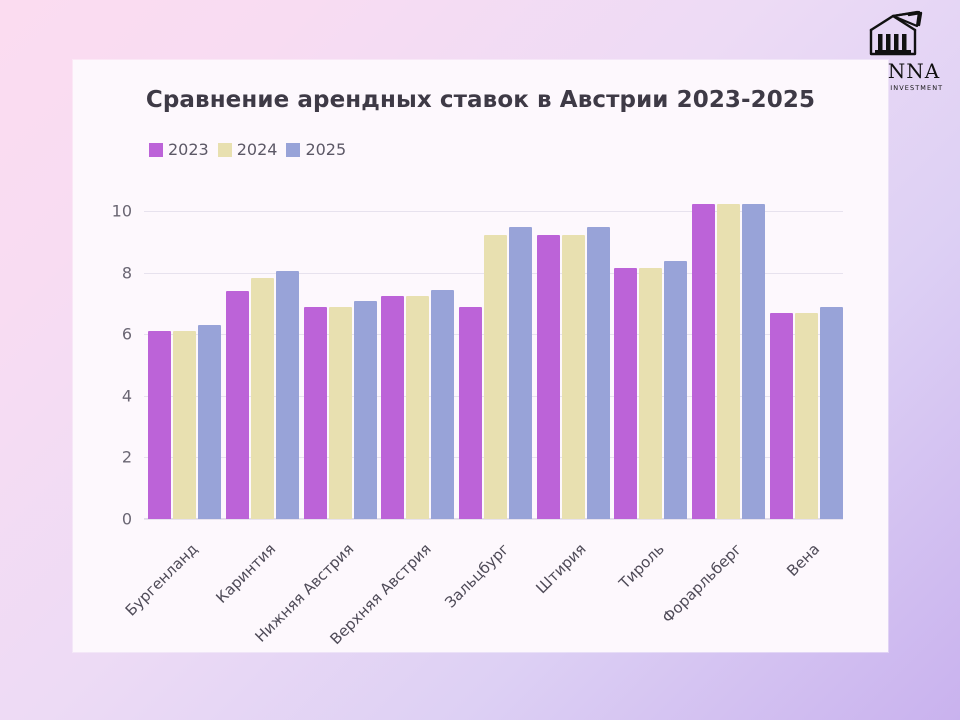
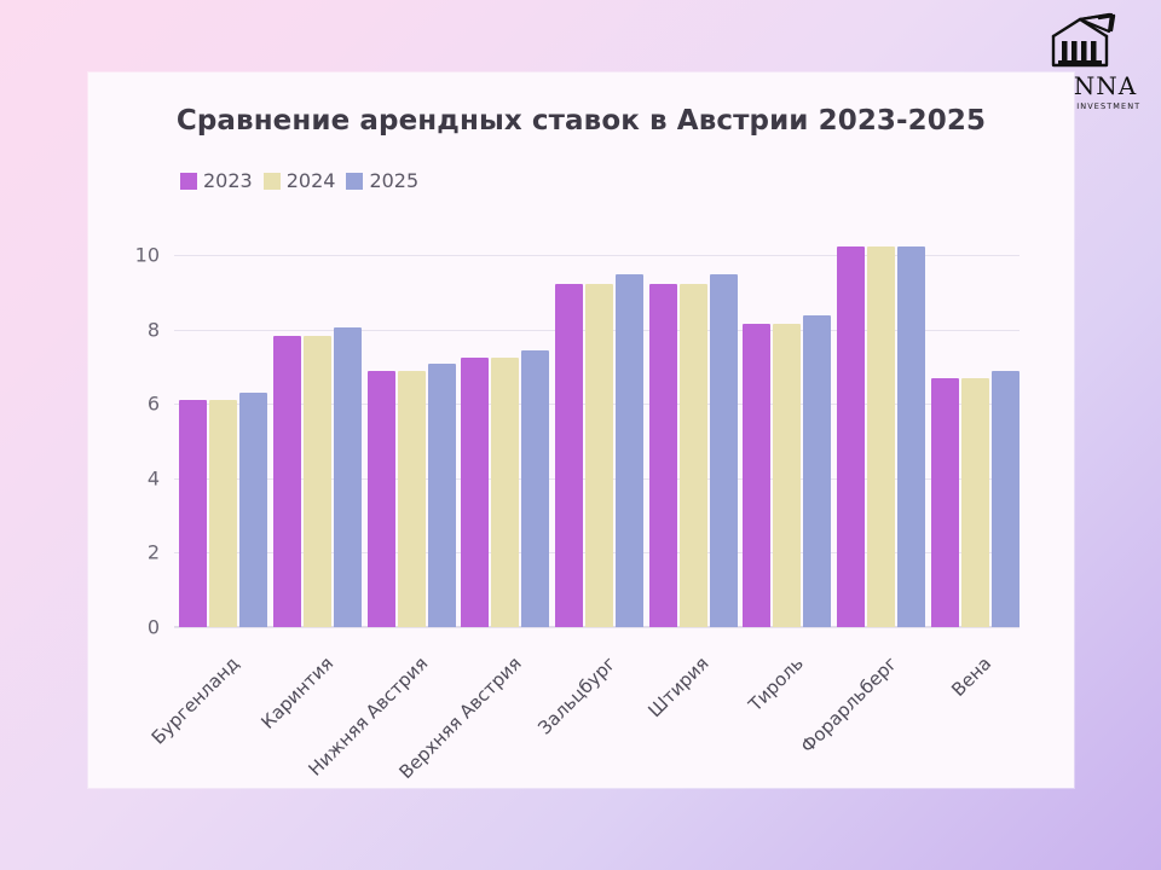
2023/Каринтия: 7.4 -> 7.8
2023/Зальцбург: 6.9 -> 9.2
